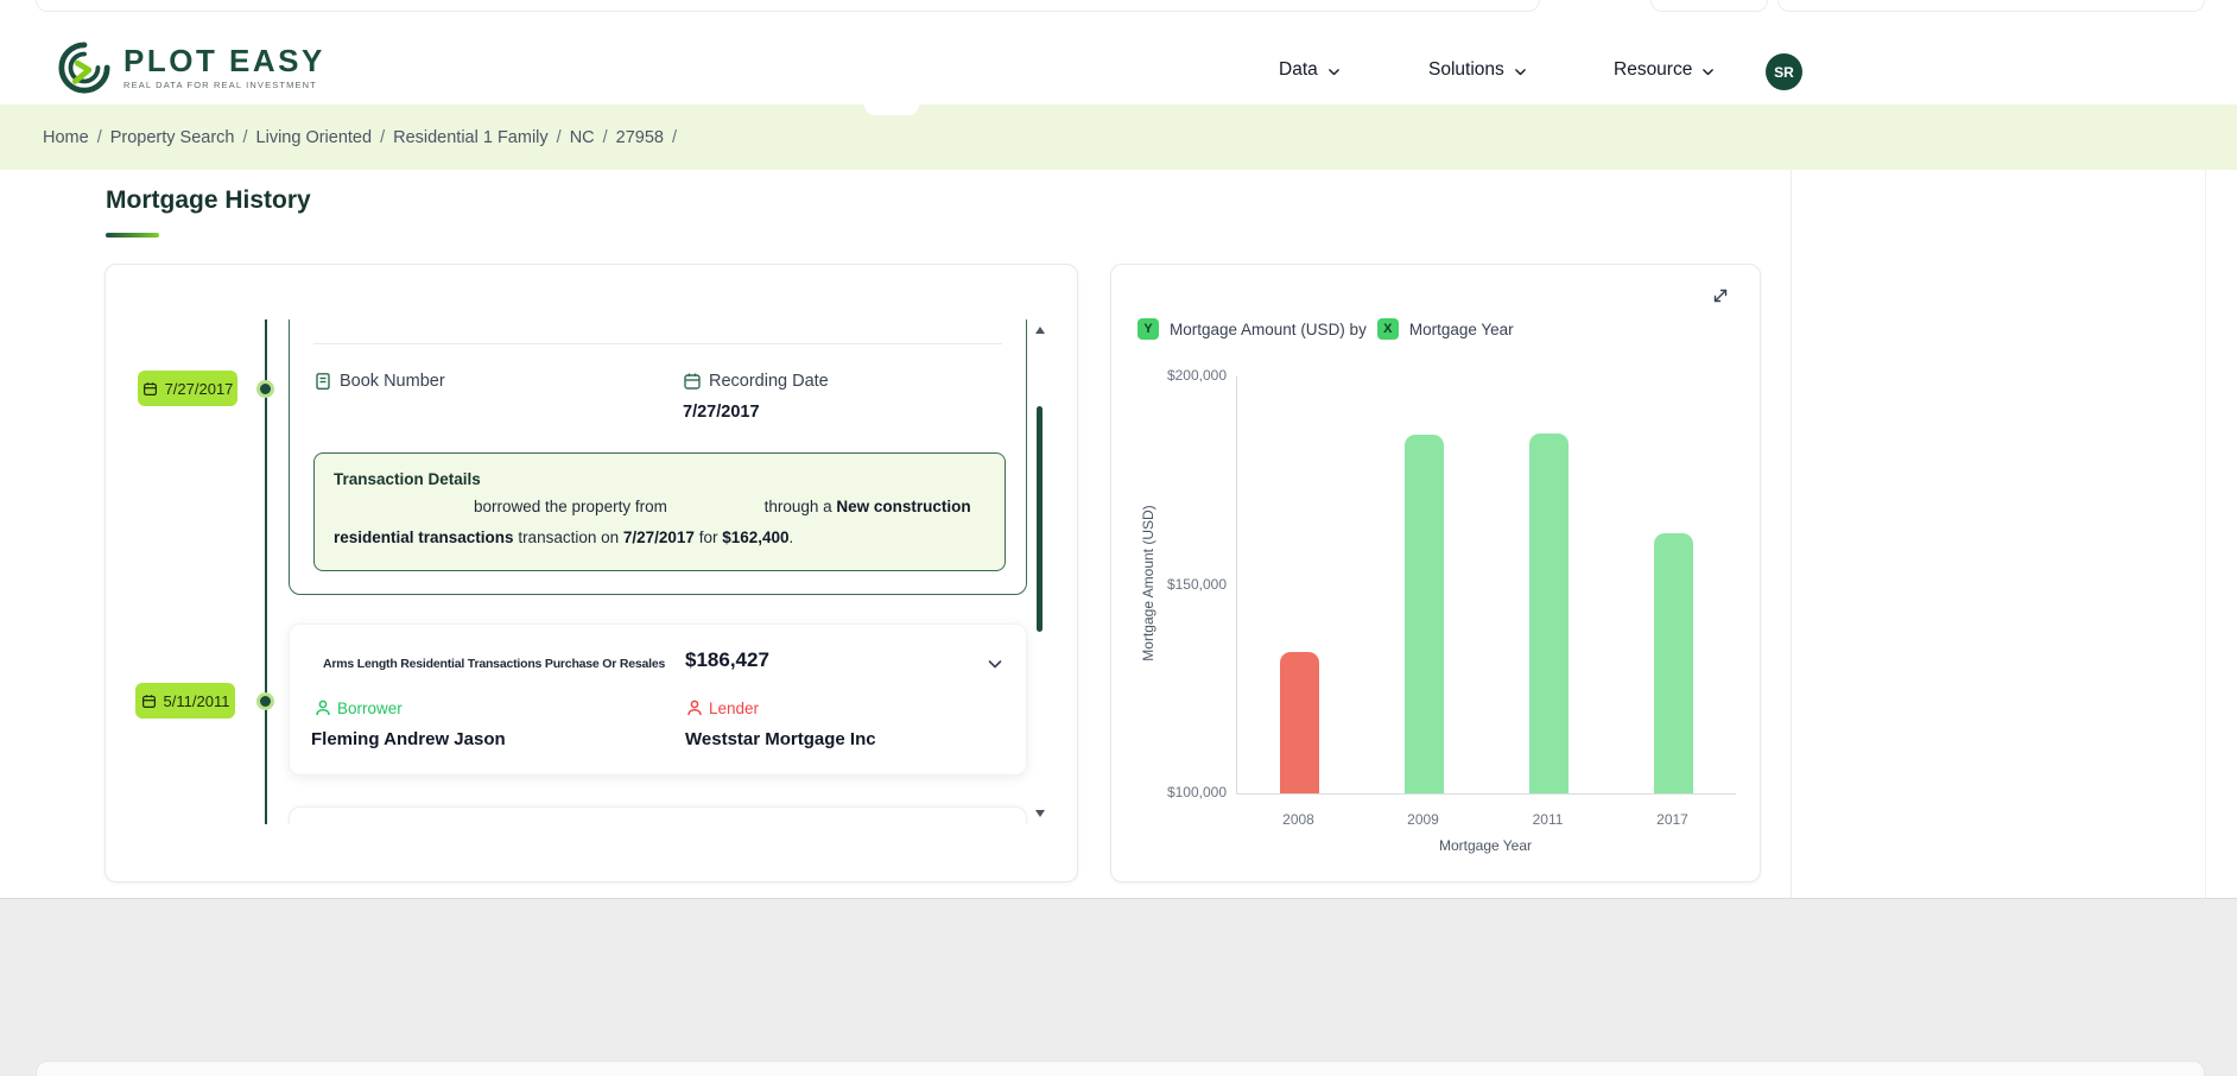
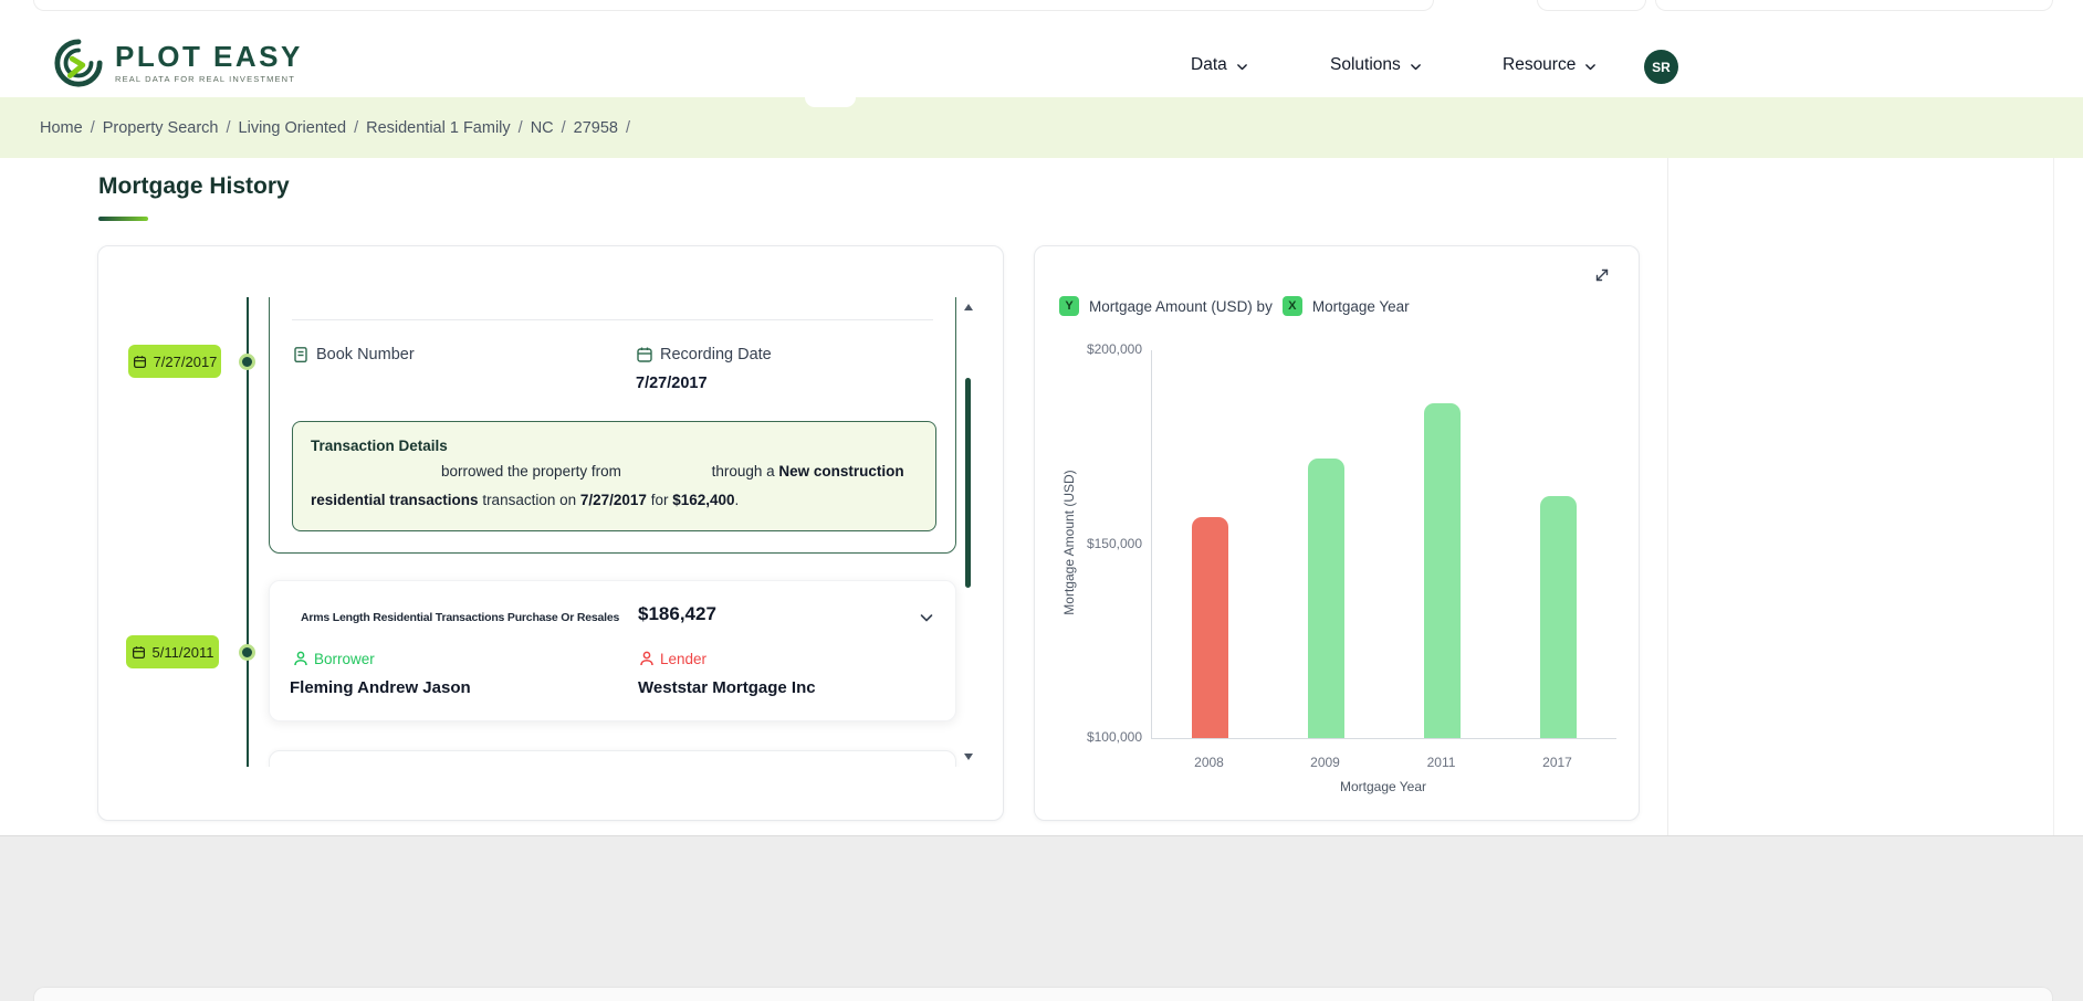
2008: $134000 -> $157000
2009: $186000 -> $172000
